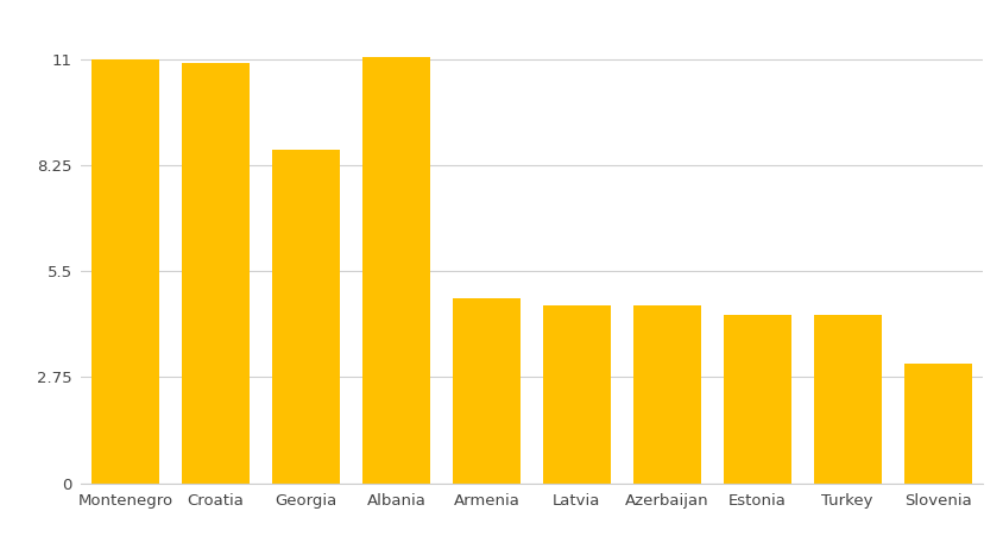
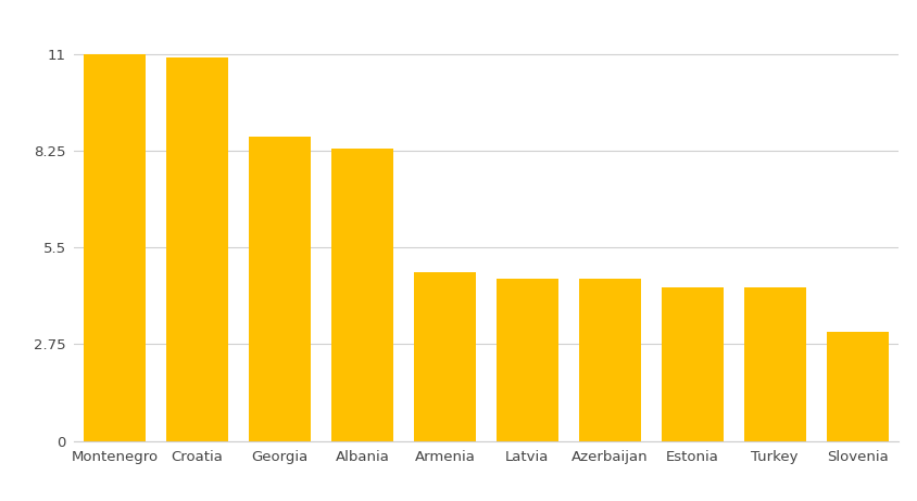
Albania: 11.05 -> 8.30
